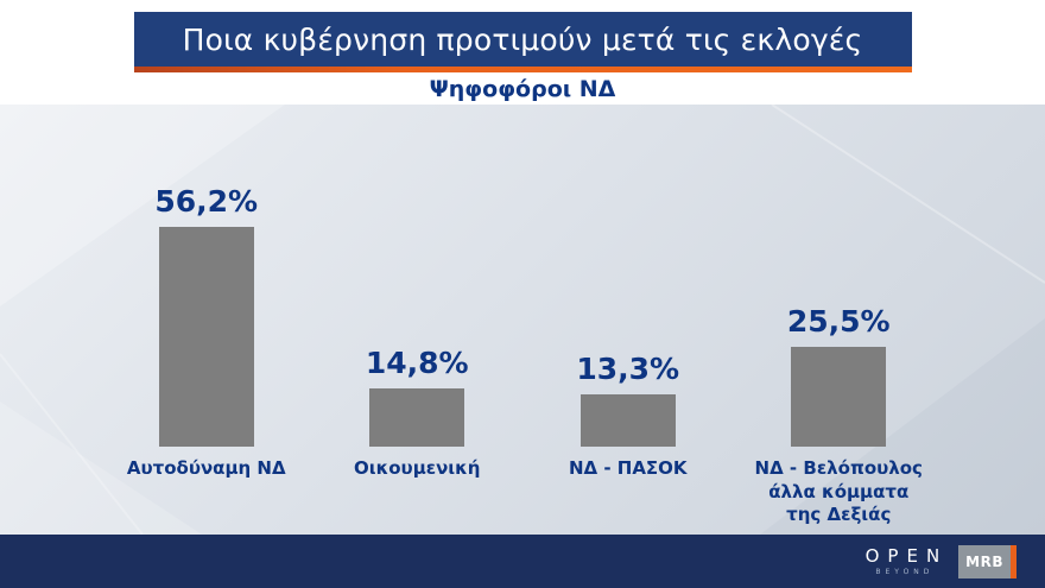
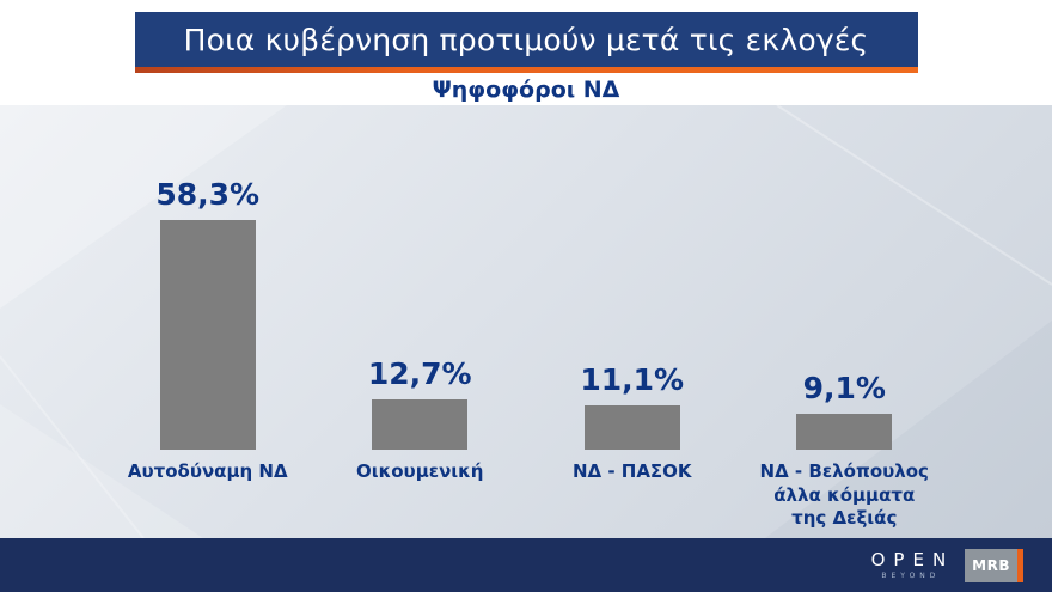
Αυτοδύναμη ΝΔ: 56,2% -> 58,3%
Οικουμενική: 14,8% -> 12,7%
ΝΔ - ΠΑΣΟΚ: 13,3% -> 11,1%
ΝΔ - Βελόπουλος άλλα κόμματα της Δεξιάς: 25,5% -> 9,1%
